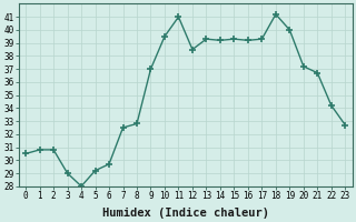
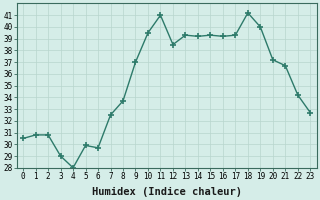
5: 29.2 -> 29.9
8: 32.8 -> 33.7
